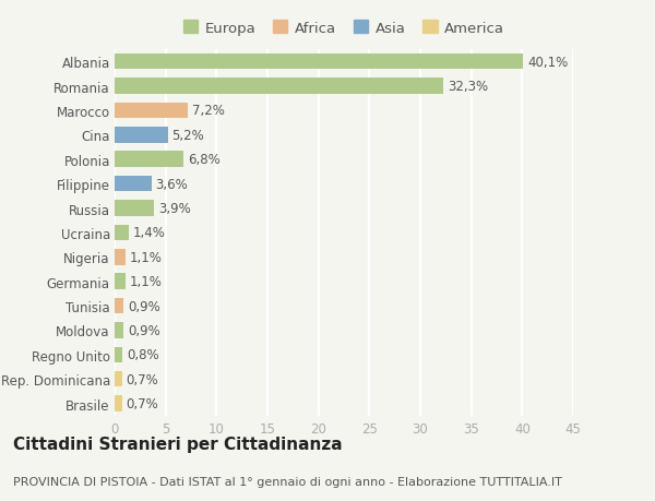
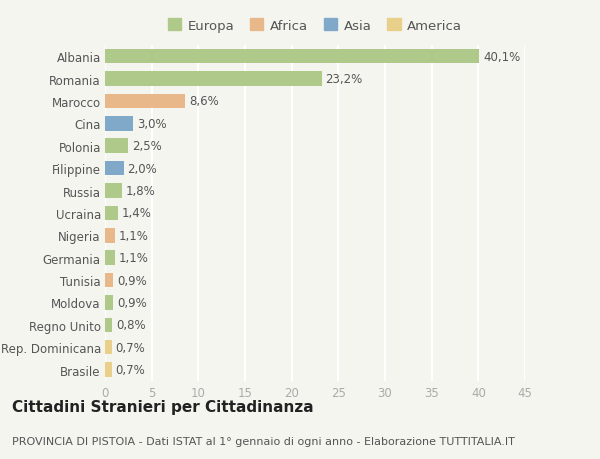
Romania: 32,3% -> 23,2%
Marocco: 7,2% -> 8,6%
Cina: 5,2% -> 3,0%
Polonia: 6,8% -> 2,5%
Filippine: 3,6% -> 2,0%
Russia: 3,9% -> 1,8%
